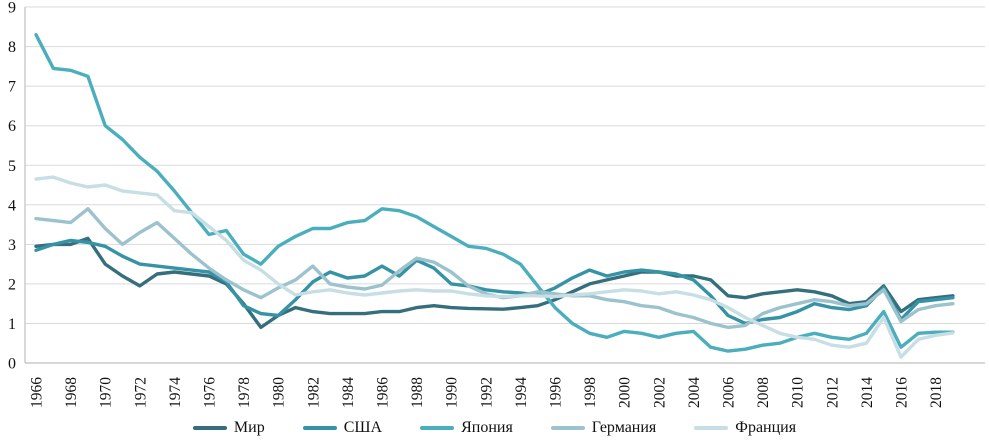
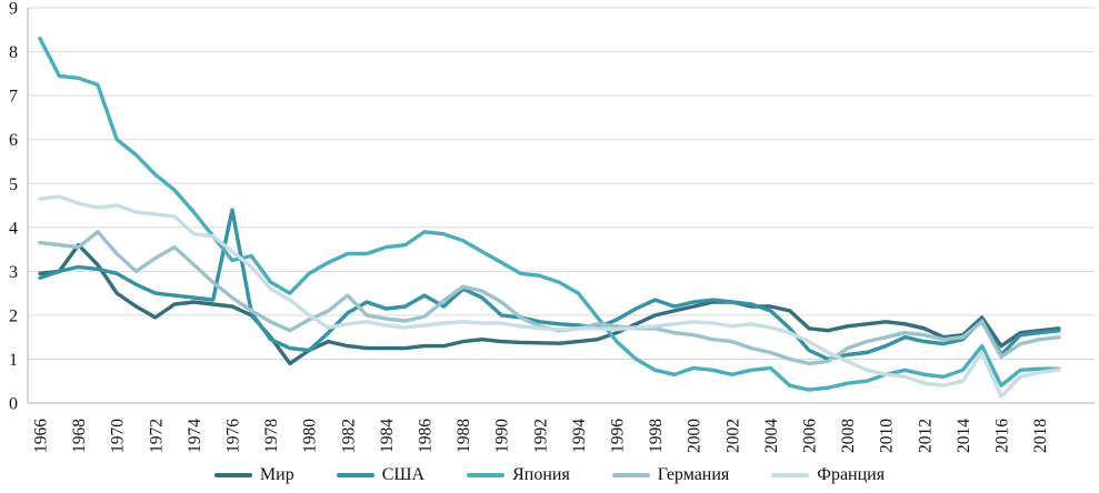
Мир/1968: 3.0 -> 3.6
США/1976: 2.3 -> 4.4
